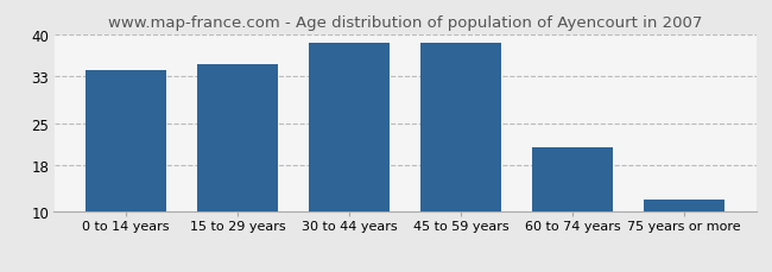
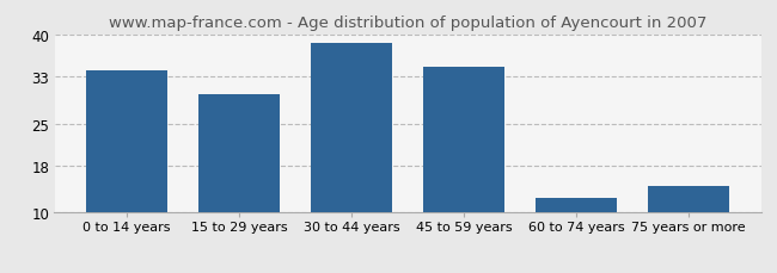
15 to 29 years: 35.0 -> 30.0
45 to 59 years: 38.5 -> 34.5
60 to 74 years: 21.0 -> 12.5
75 years or more: 12.0 -> 14.5
